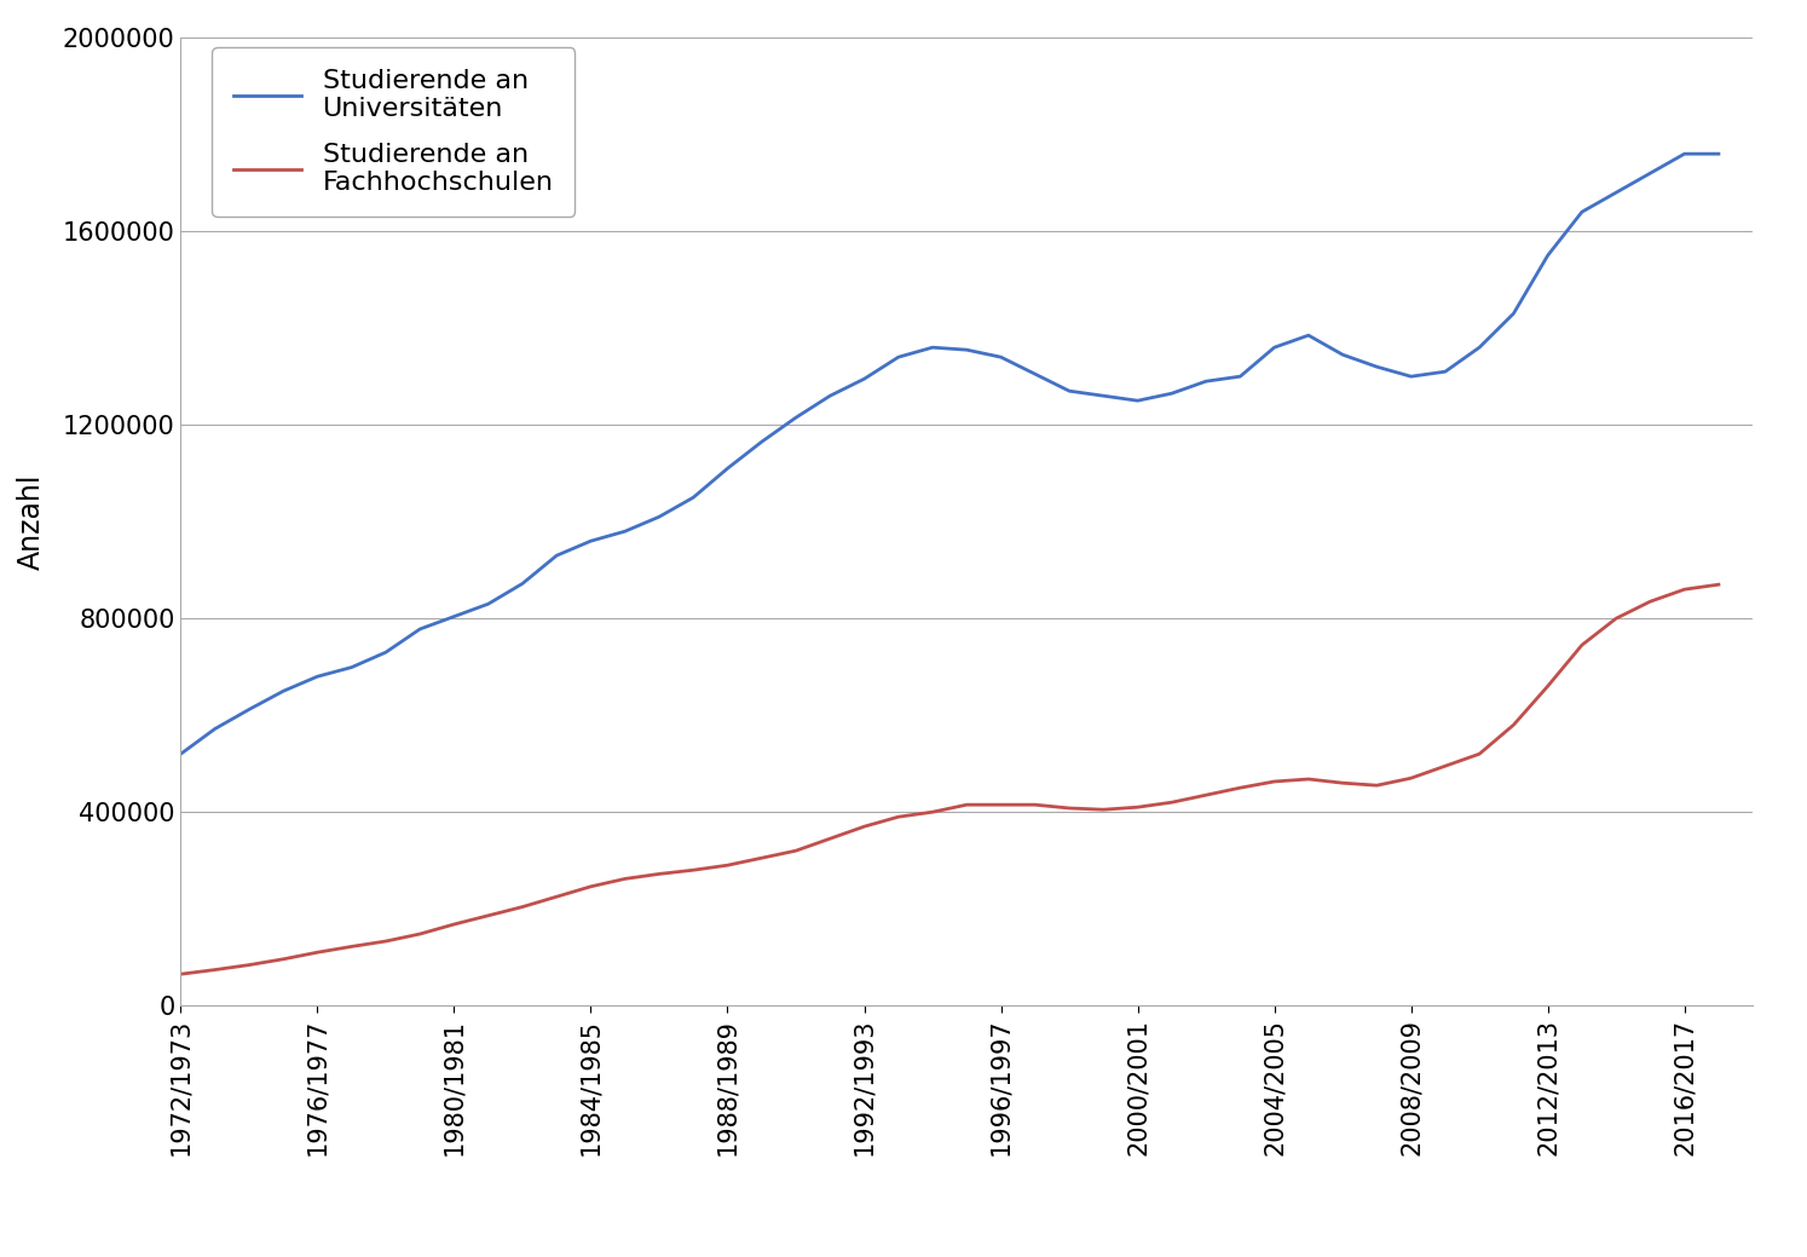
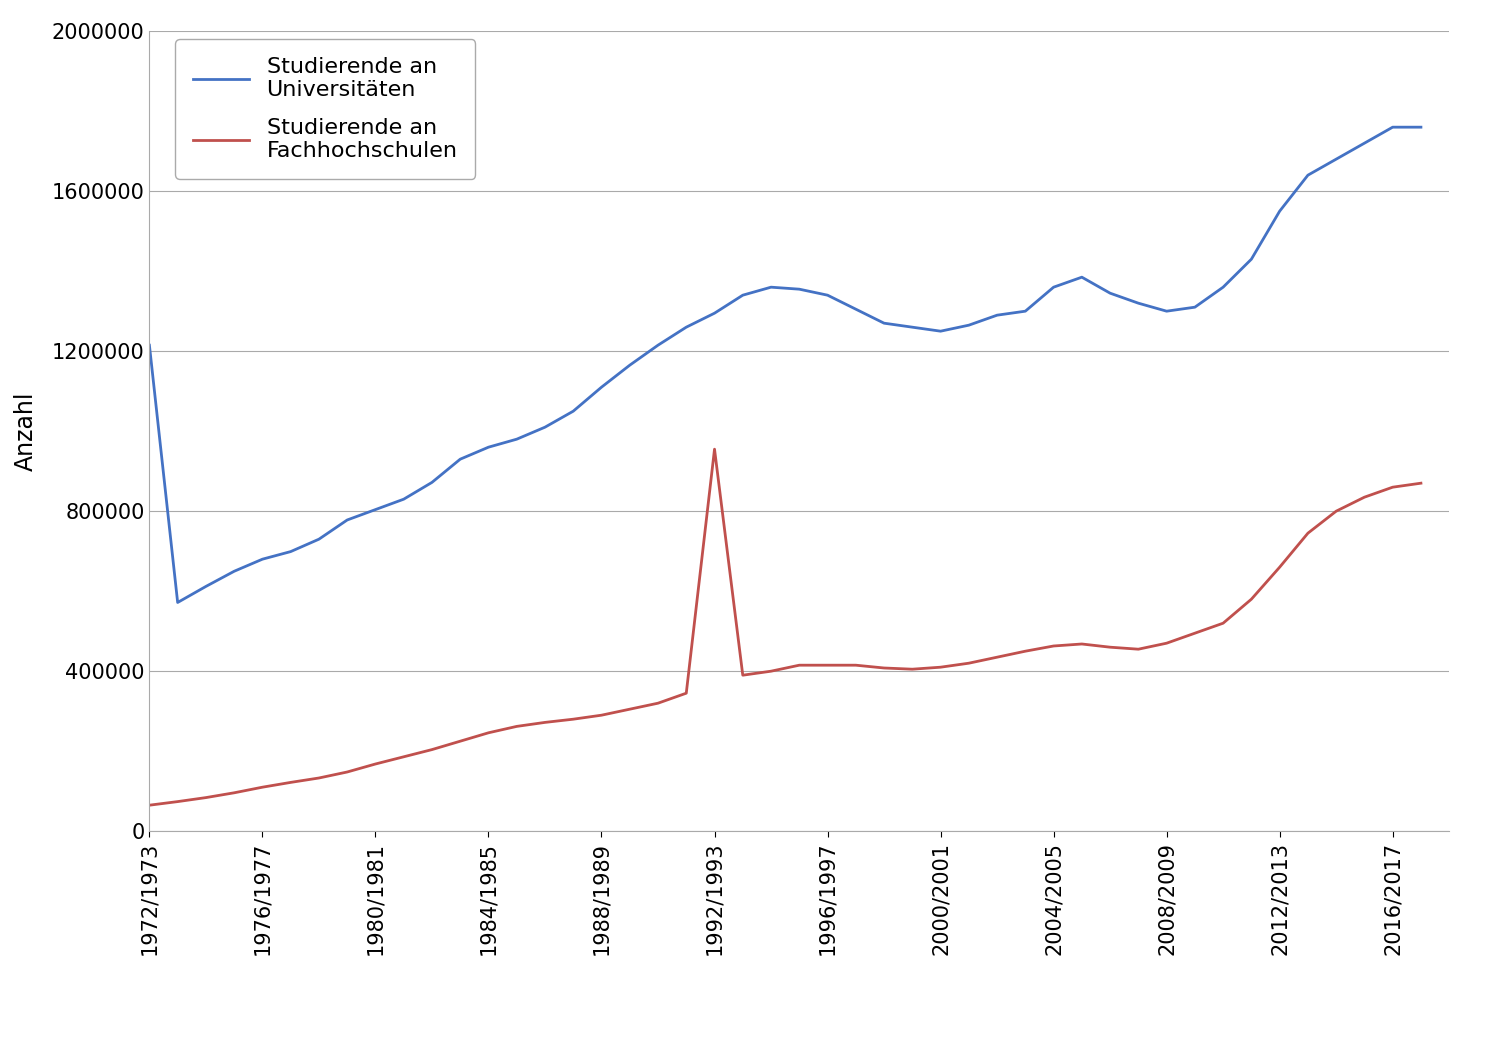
Studierende an Universitäten/1972/1973: 520000 -> 1215000
Studierende an Fachhochschulen/1992/1993: 370000 -> 955000
